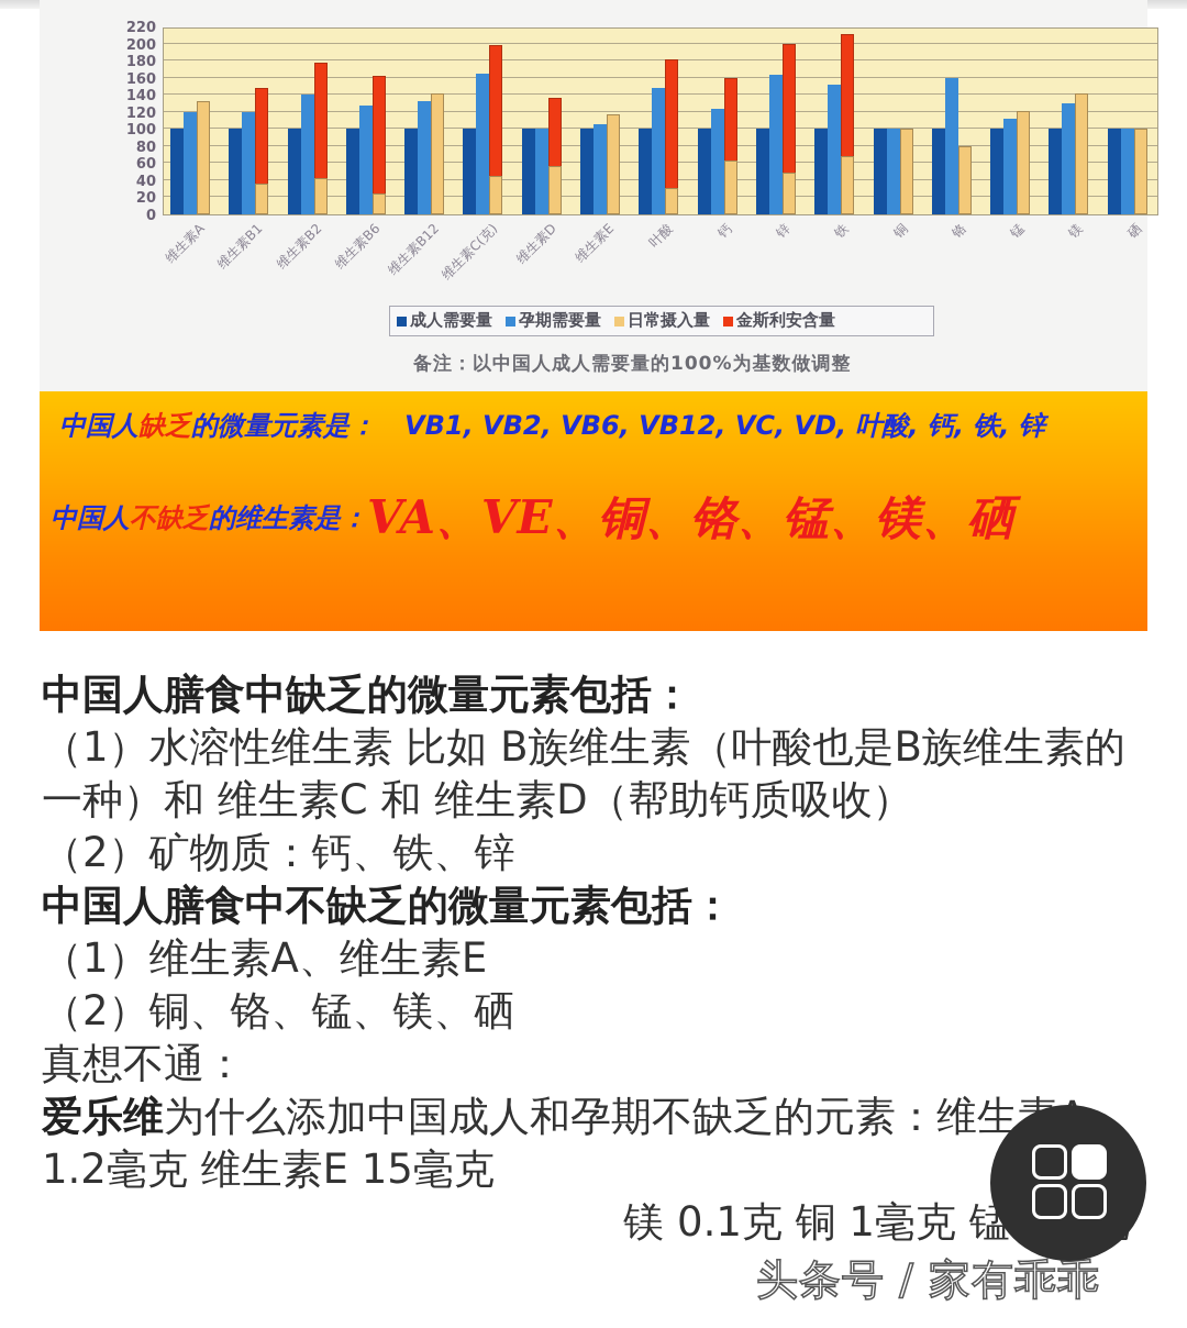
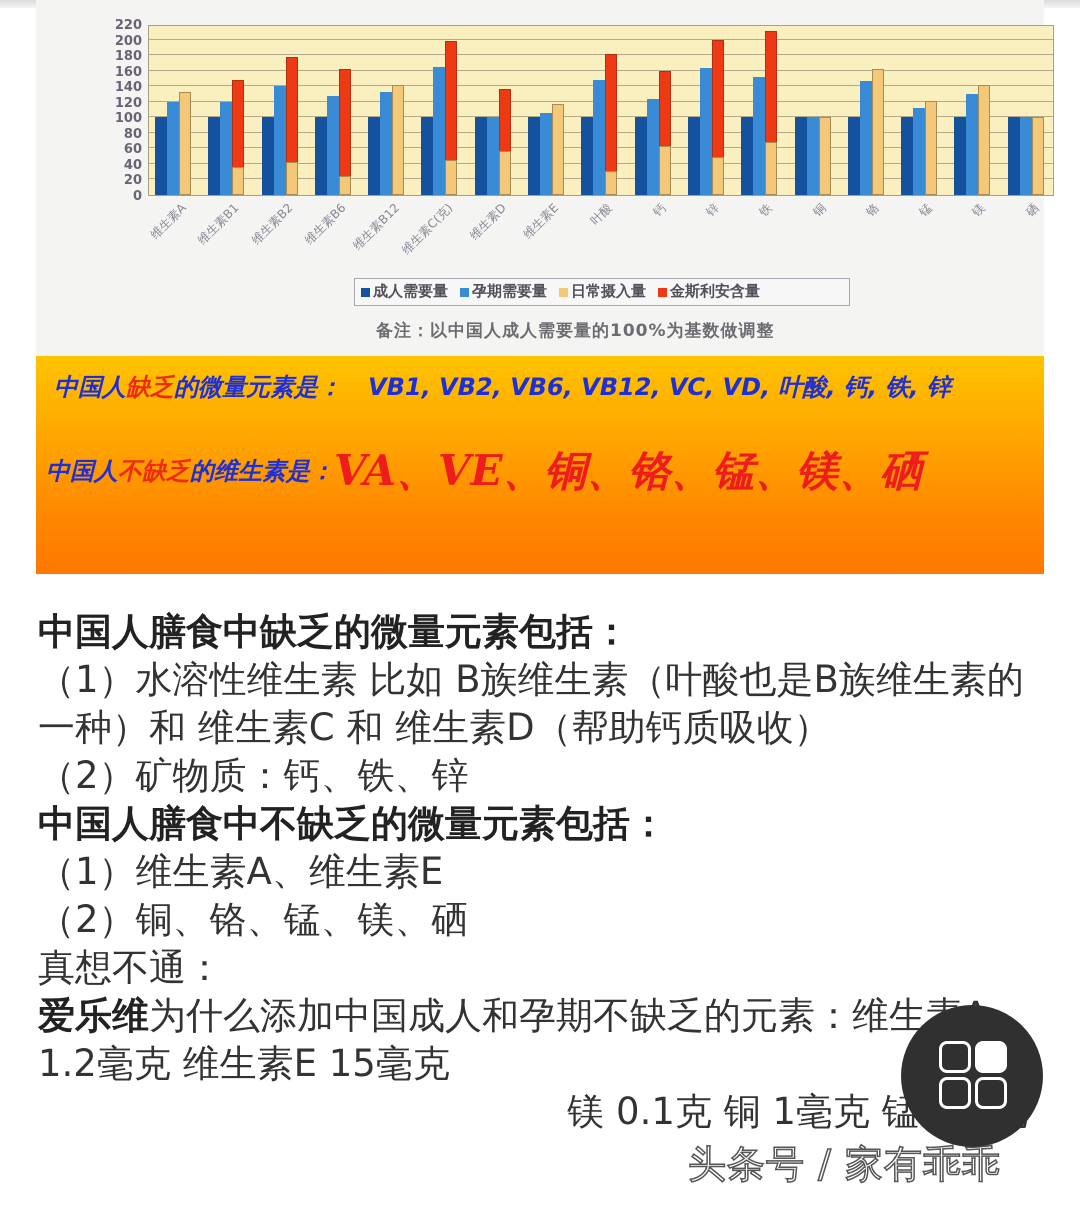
孕期需要量/铬: 160 -> 150
日常摄入量/铬: 80 -> 160
